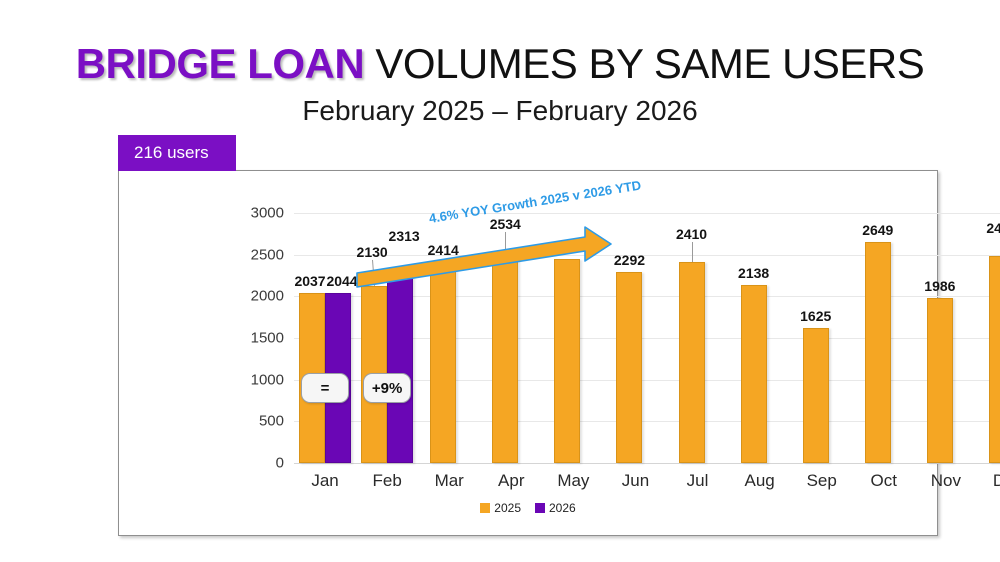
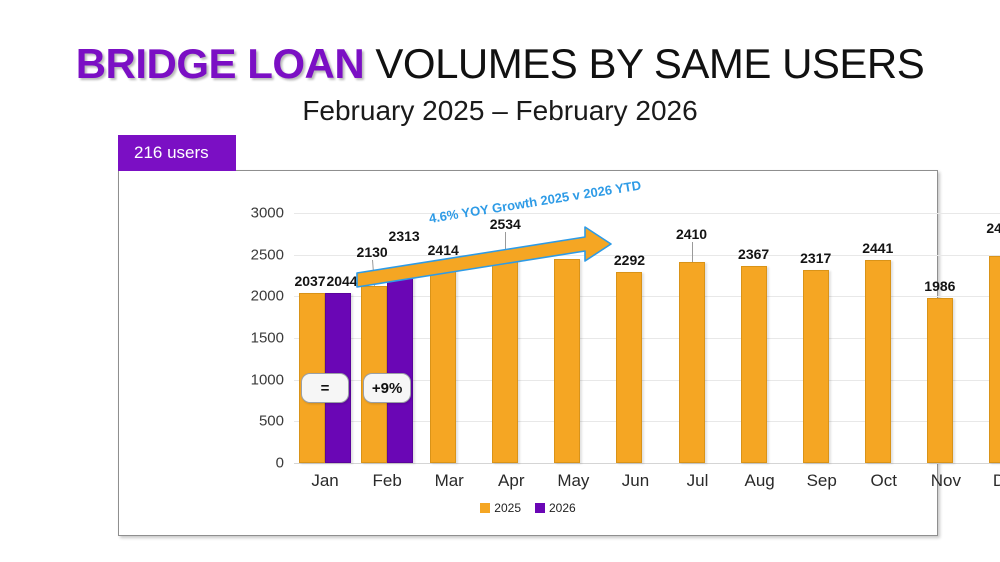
2025/Aug: 2138 -> 2367
2025/Sep: 1625 -> 2317
2025/Oct: 2649 -> 2441
